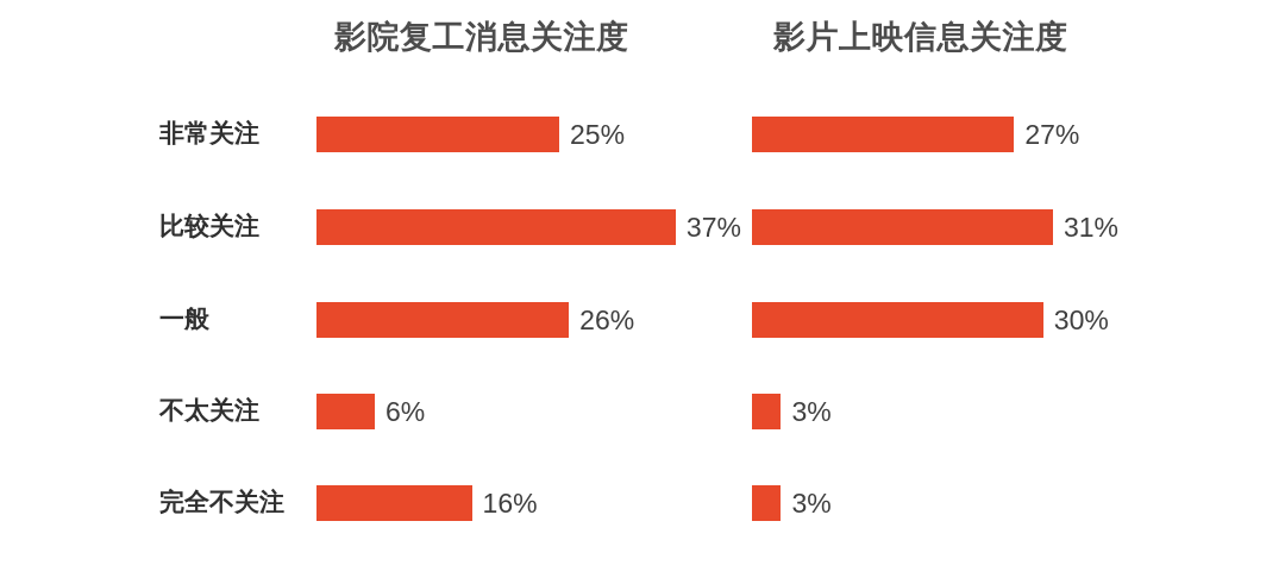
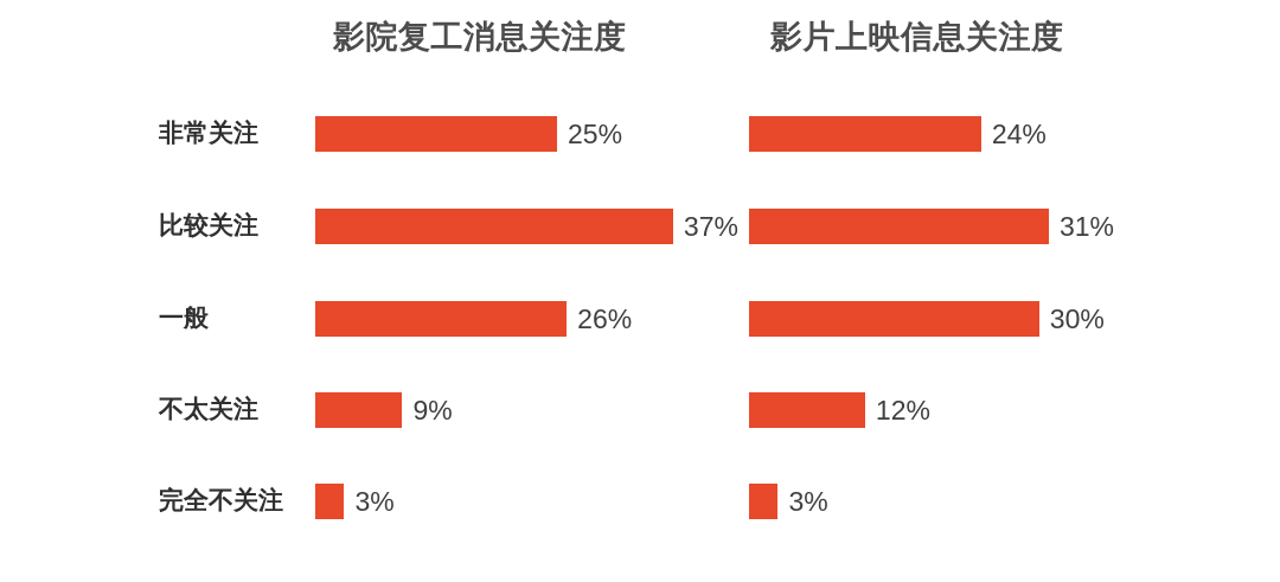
影片上映信息关注度/非常关注: 27% -> 24%
影院复工消息关注度/不太关注: 6% -> 9%
影片上映信息关注度/不太关注: 3% -> 12%
影院复工消息关注度/完全不关注: 16% -> 3%
